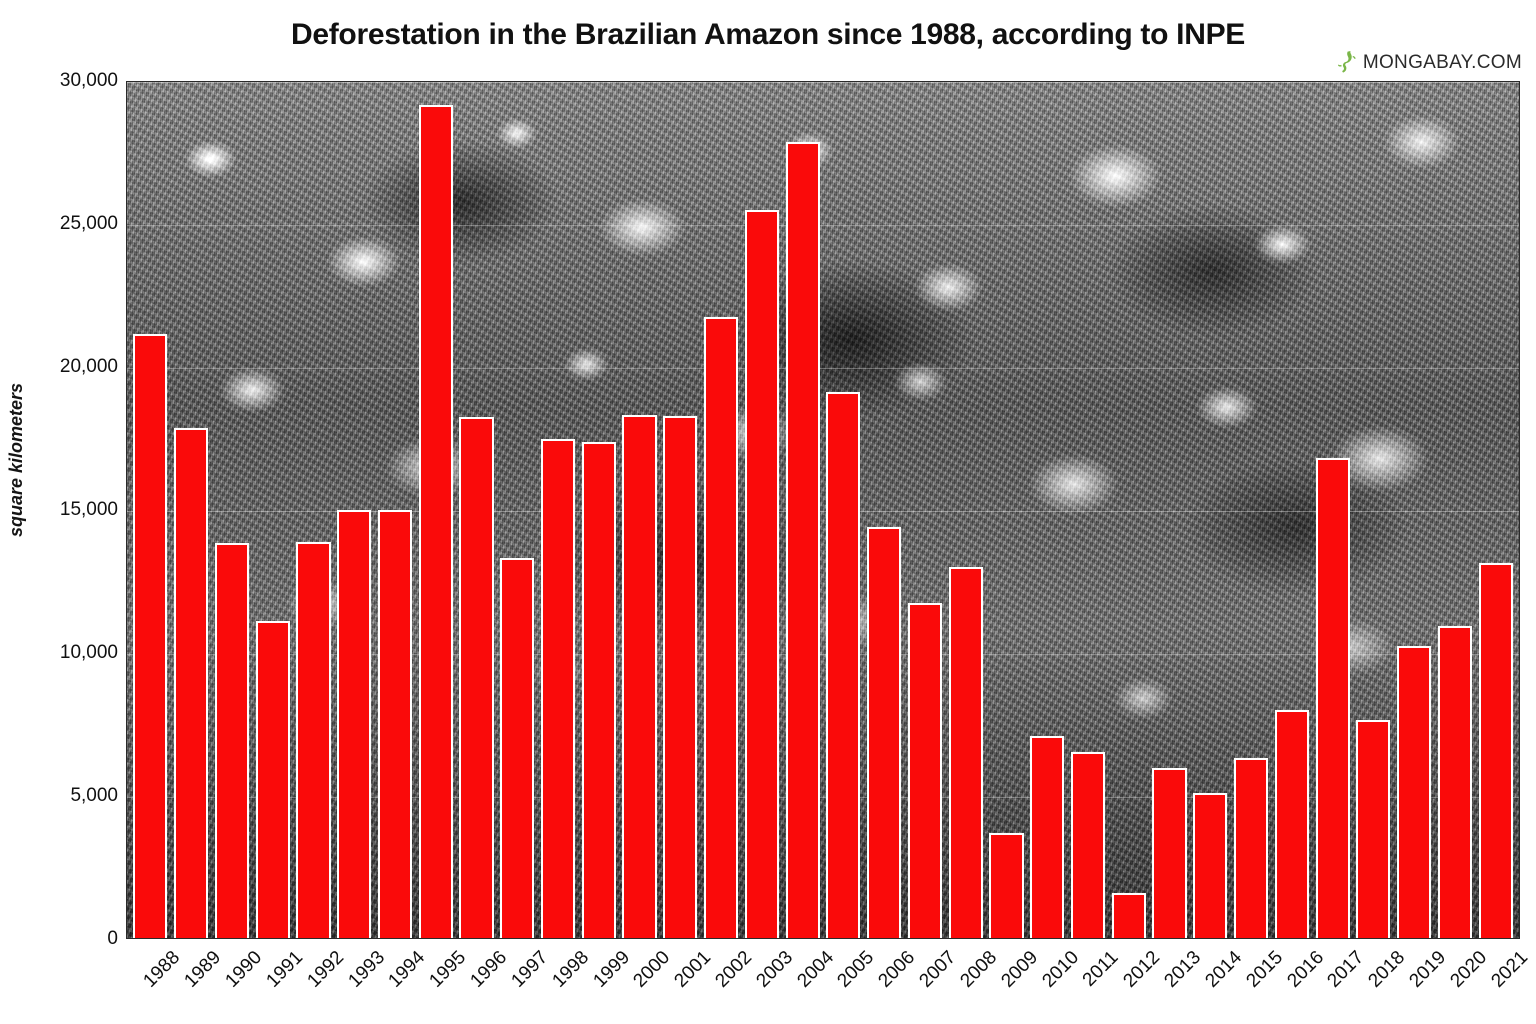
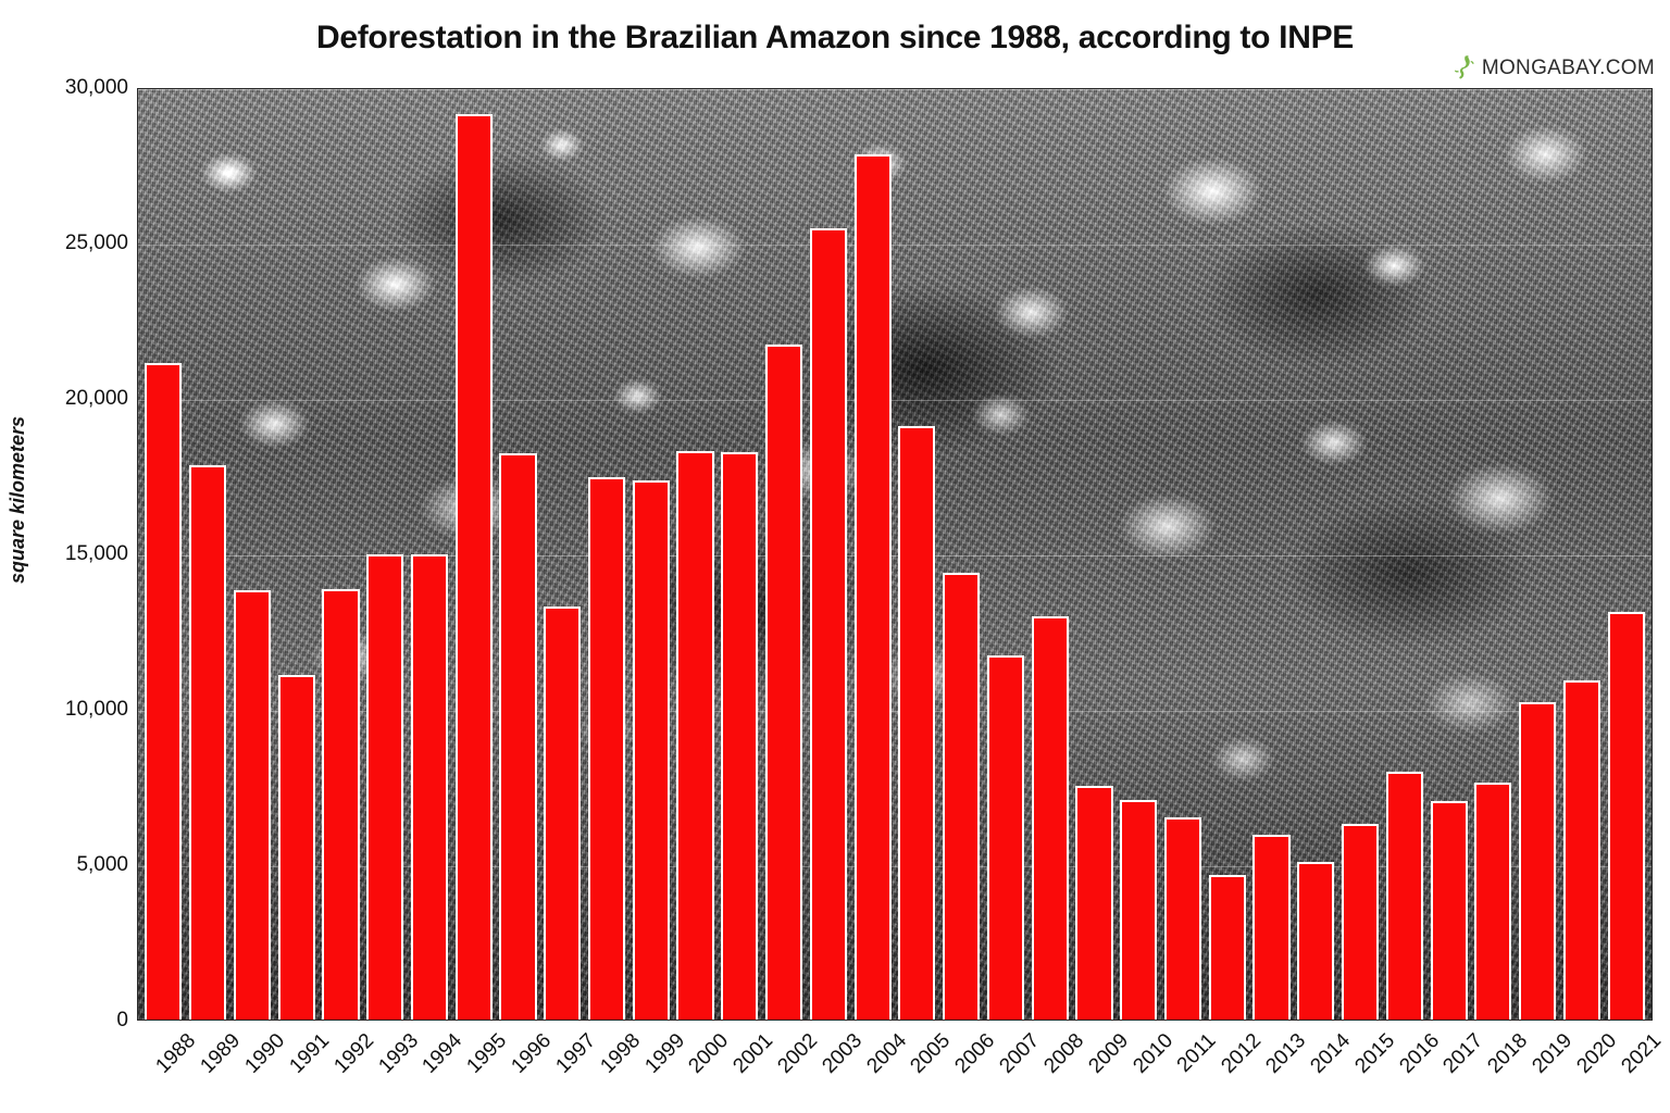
2009: 3600 -> 7500
2012: 1500 -> 4600
2017: 16700 -> 6900
